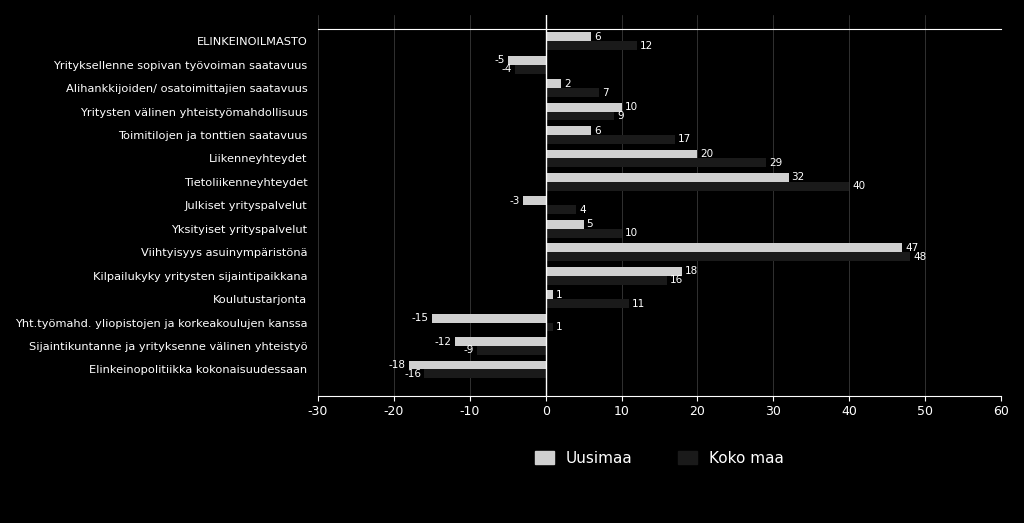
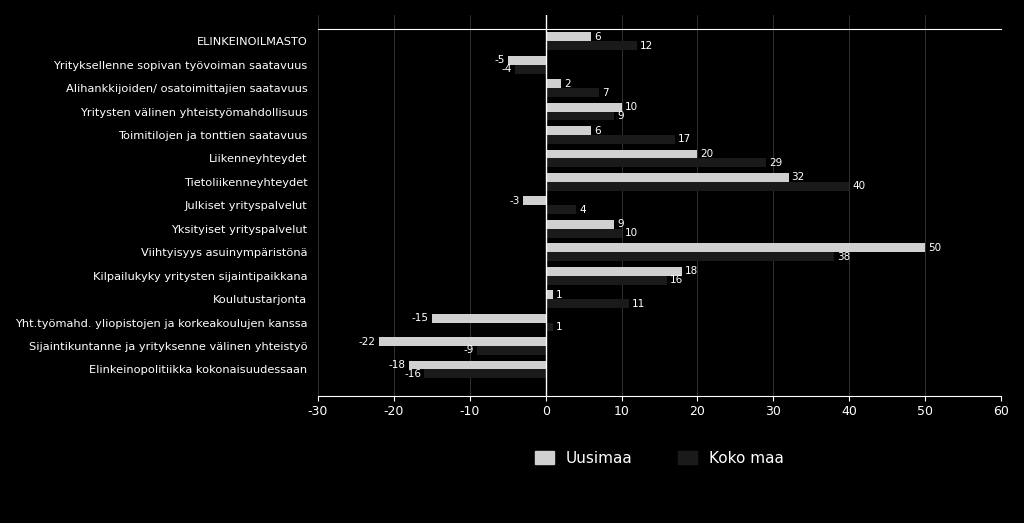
Uusimaa/Yksityiset yrityspalvelut: 5 -> 9
Uusimaa/Viihtyisyys asuinympäristönä: 47 -> 50
Koko maa/Viihtyisyys asuinympäristönä: 48 -> 38
Uusimaa/Sijaintikuntanne ja yrityksenne välinen yhteistyö: -12 -> -22
